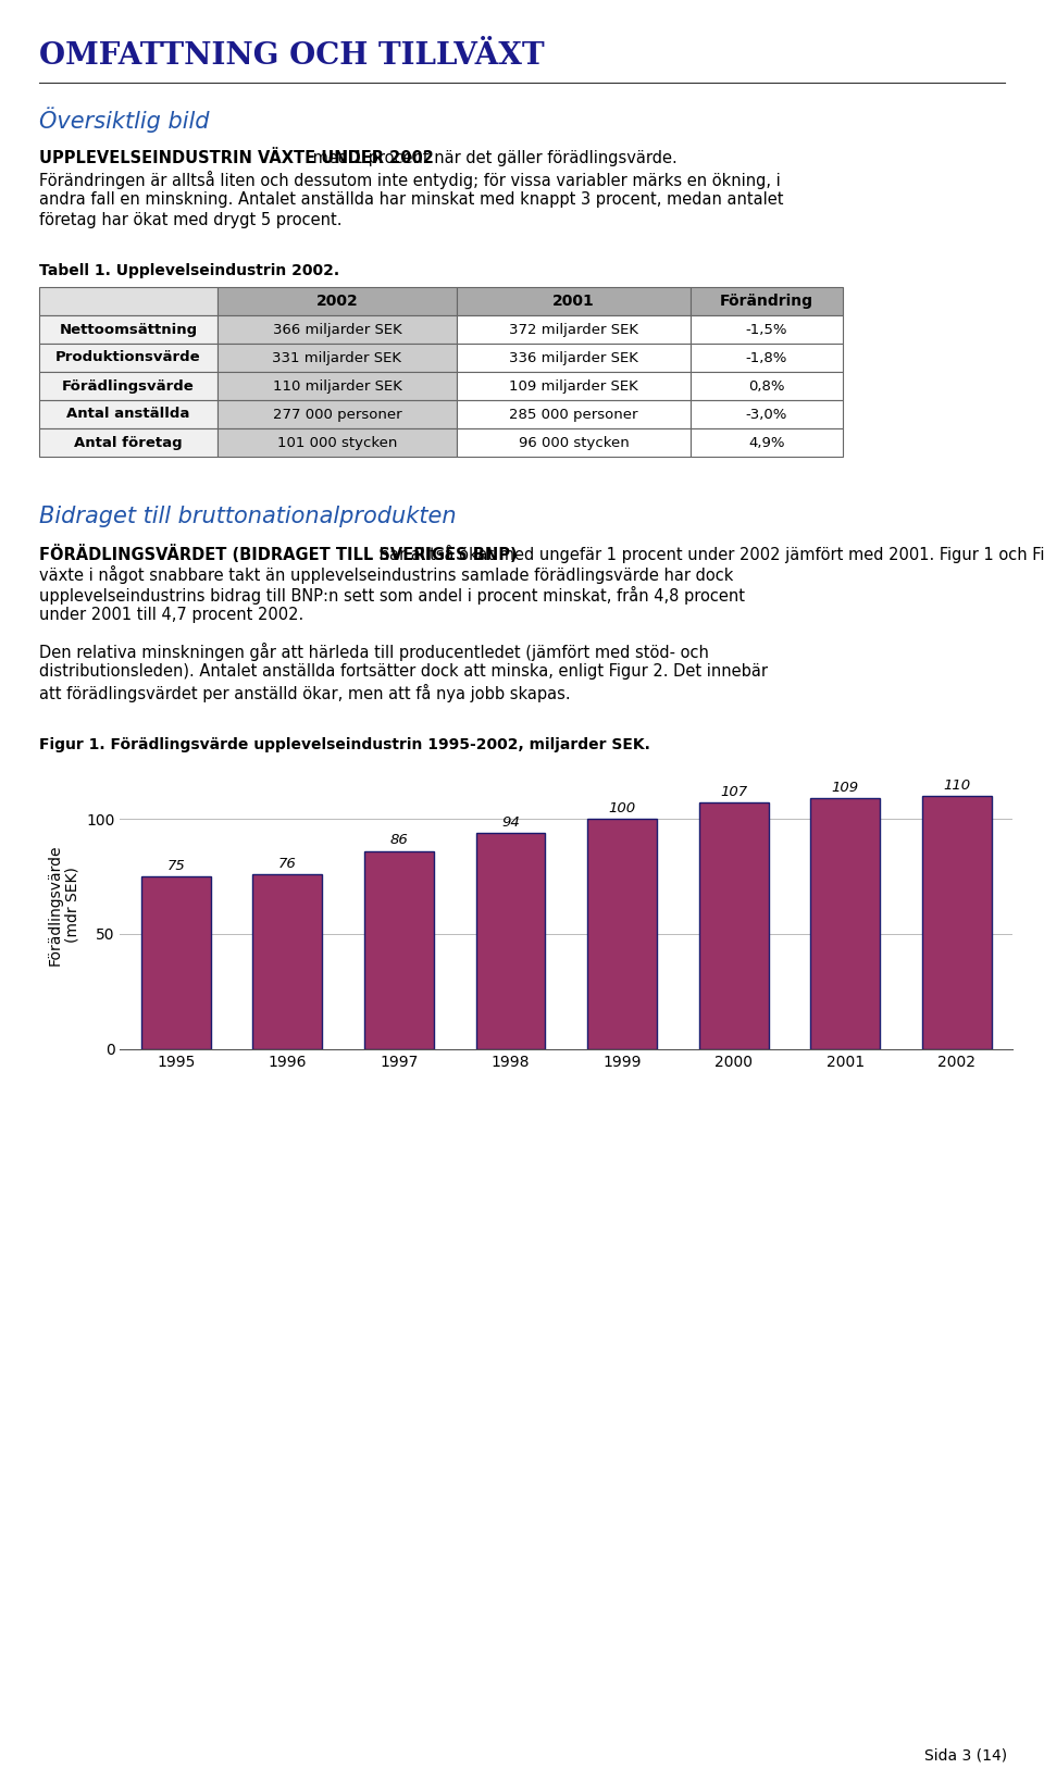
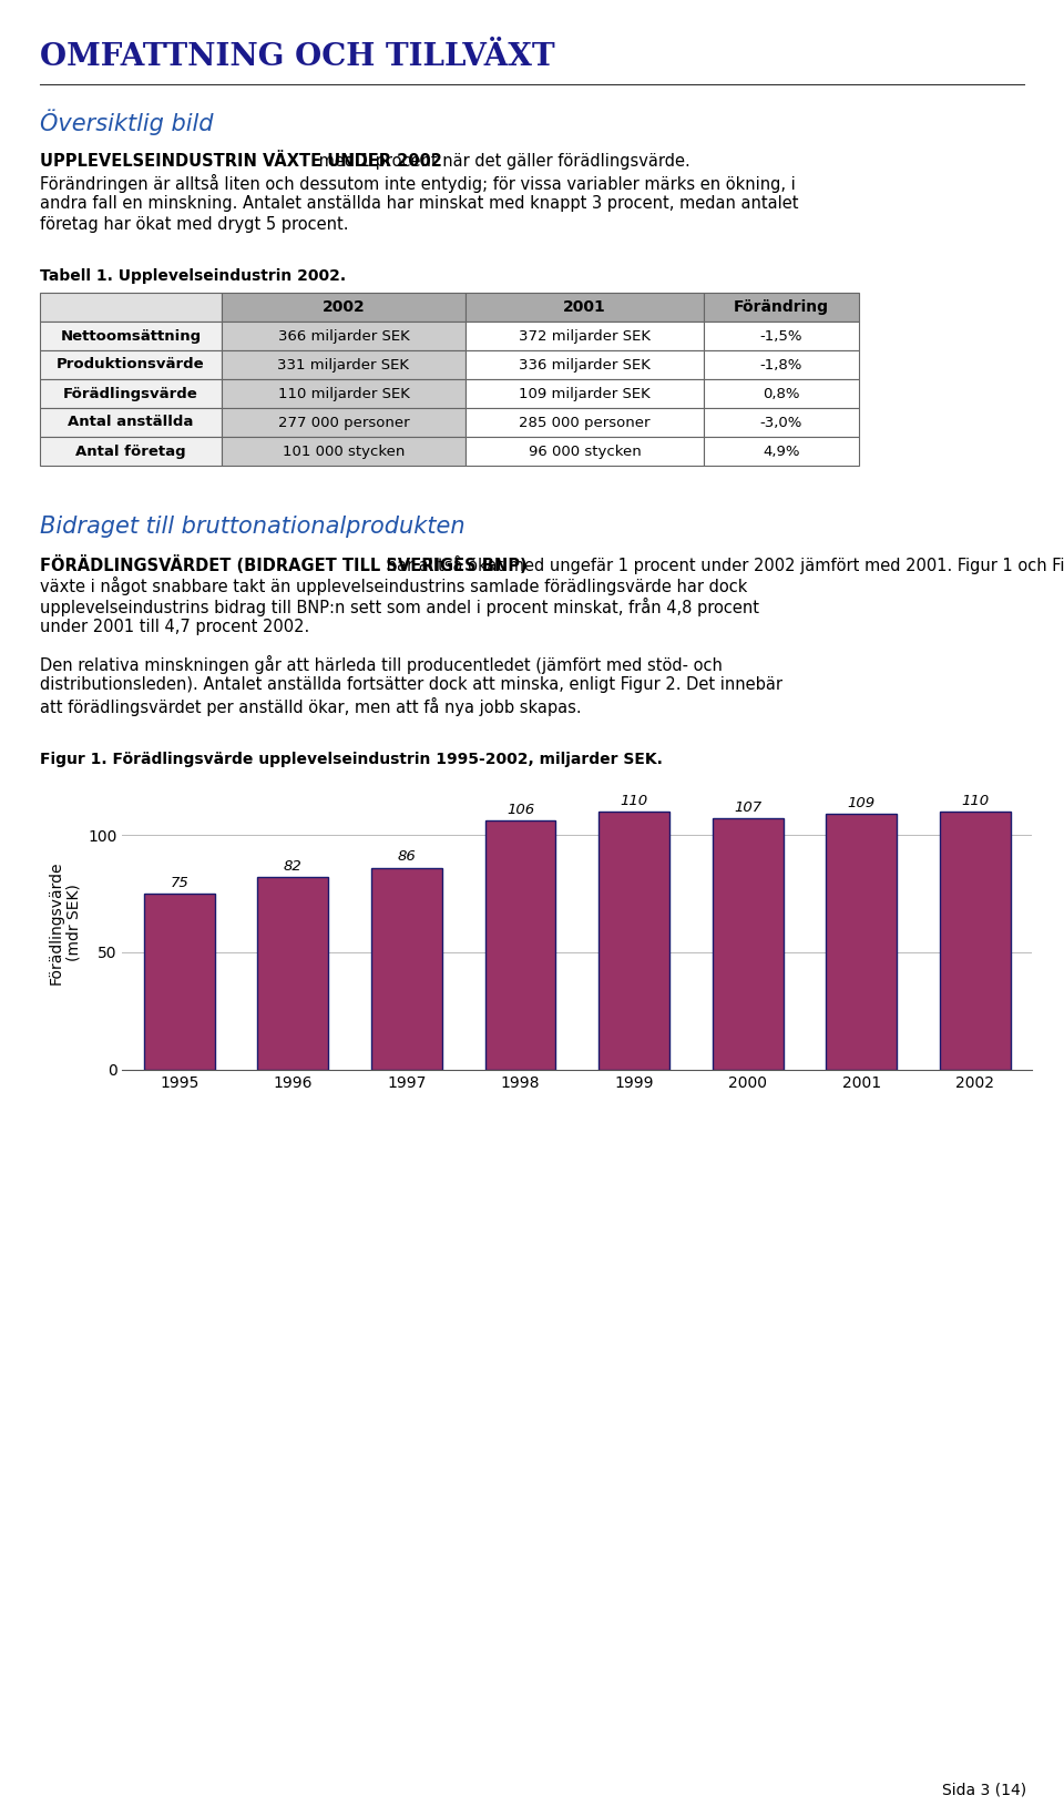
1996: 76 -> 82
1998: 94 -> 106
1999: 100 -> 110
